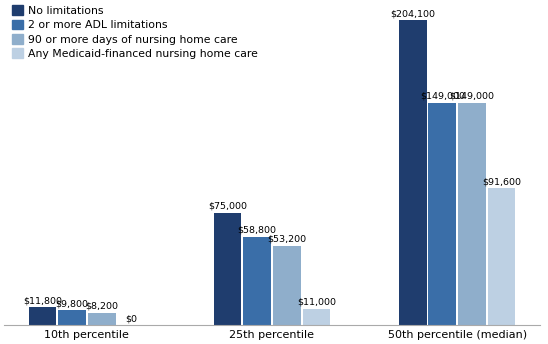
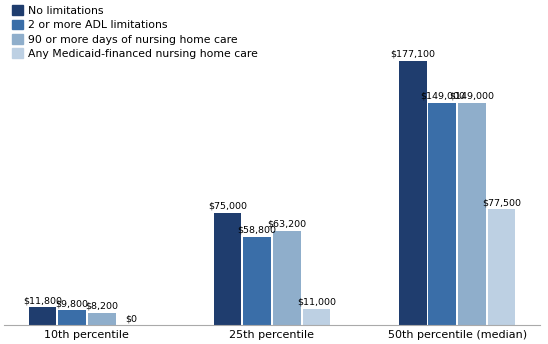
90 or more days of nursing home care/25th percentile: $53,200 -> $63,200
No limitations/50th percentile (median): $204,100 -> $177,100
Any Medicaid-financed nursing home care/50th percentile (median): $91,600 -> $77,500
